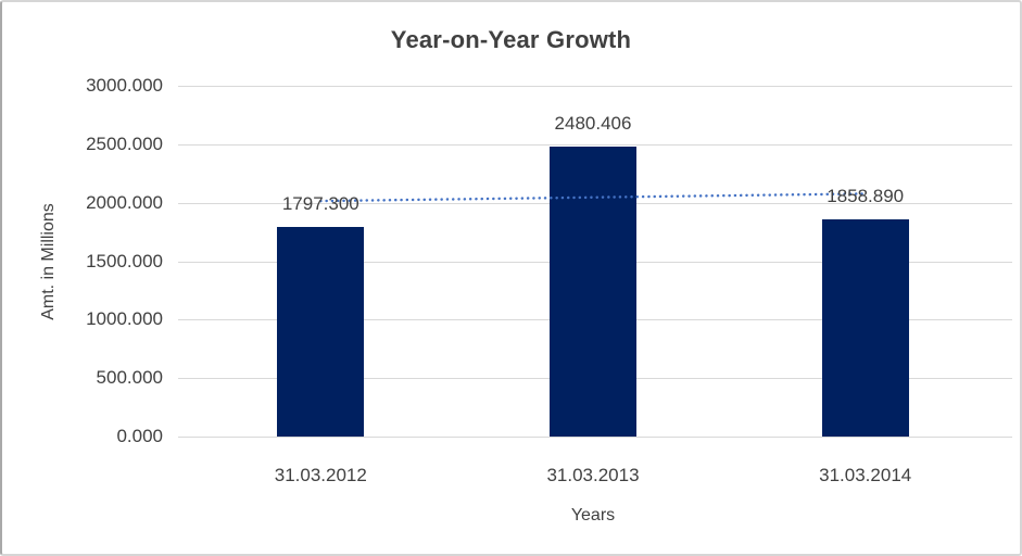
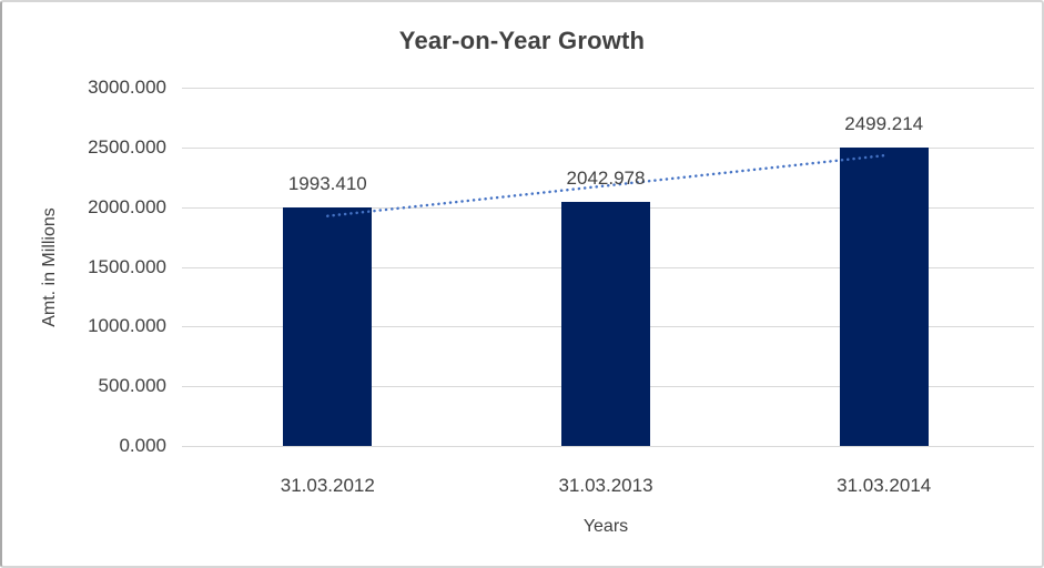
31.03.2012: 1797.300 -> 1993.410
31.03.2013: 2480.406 -> 2042.978
31.03.2014: 1858.890 -> 2499.214
